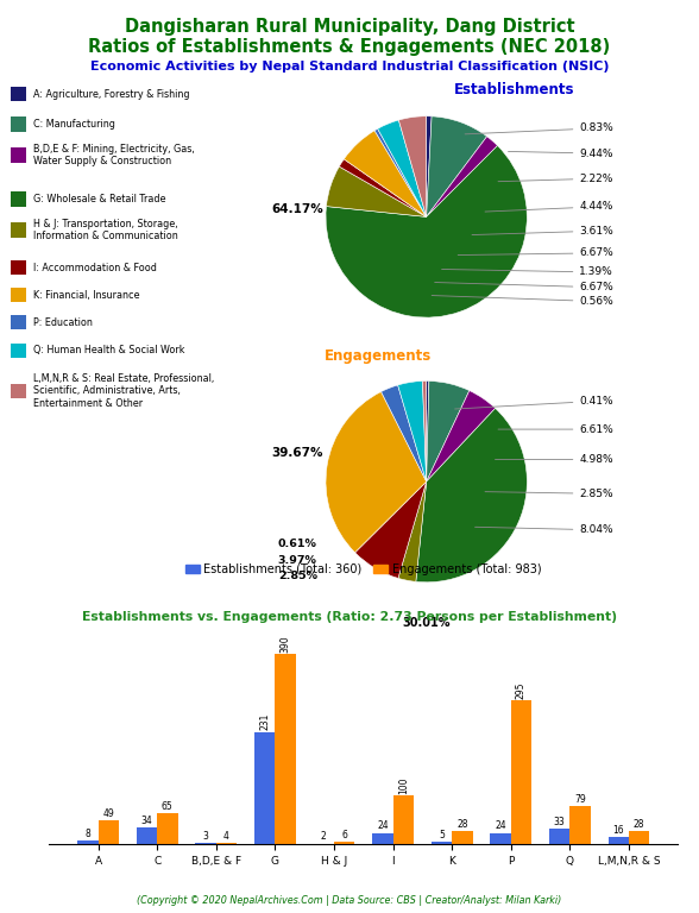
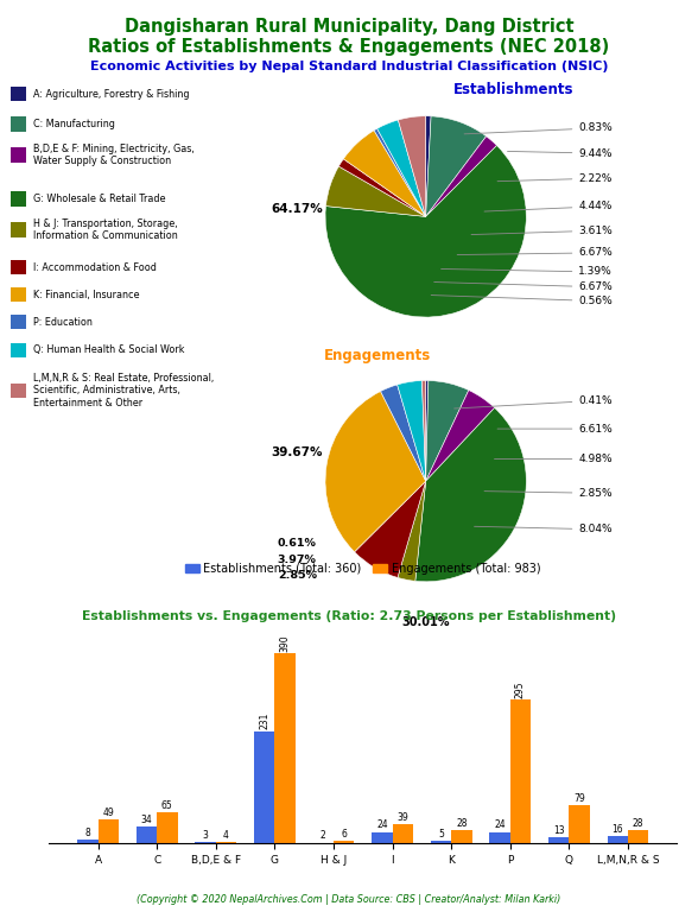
Engagements (Total: 983)/I: 100 -> 39
Establishments (Total: 360)/Q: 33 -> 13
